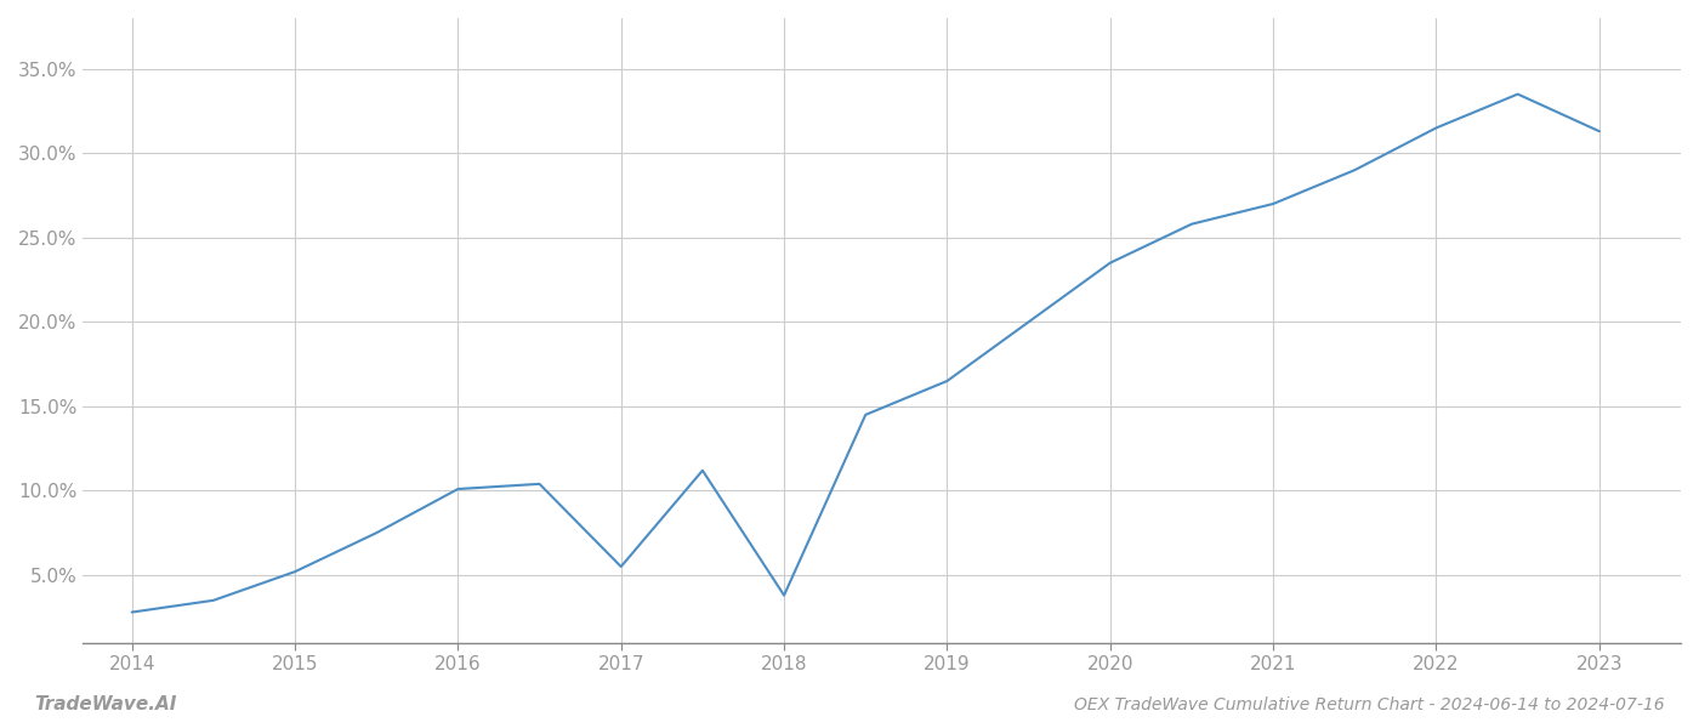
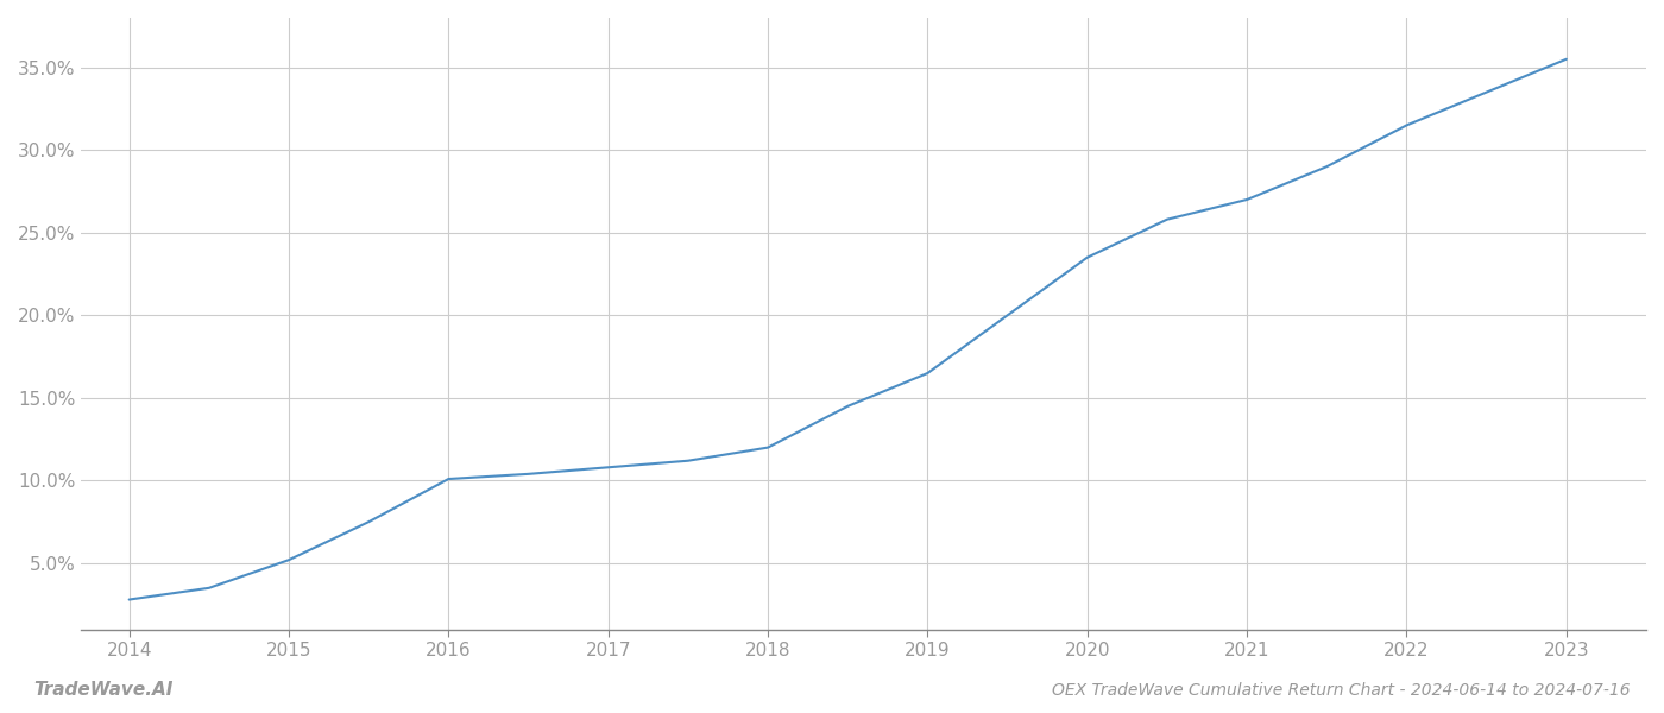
2017: 5.5% -> 10.8%
2018: 3.8% -> 12.0%
2023: 31.3% -> 35.5%
